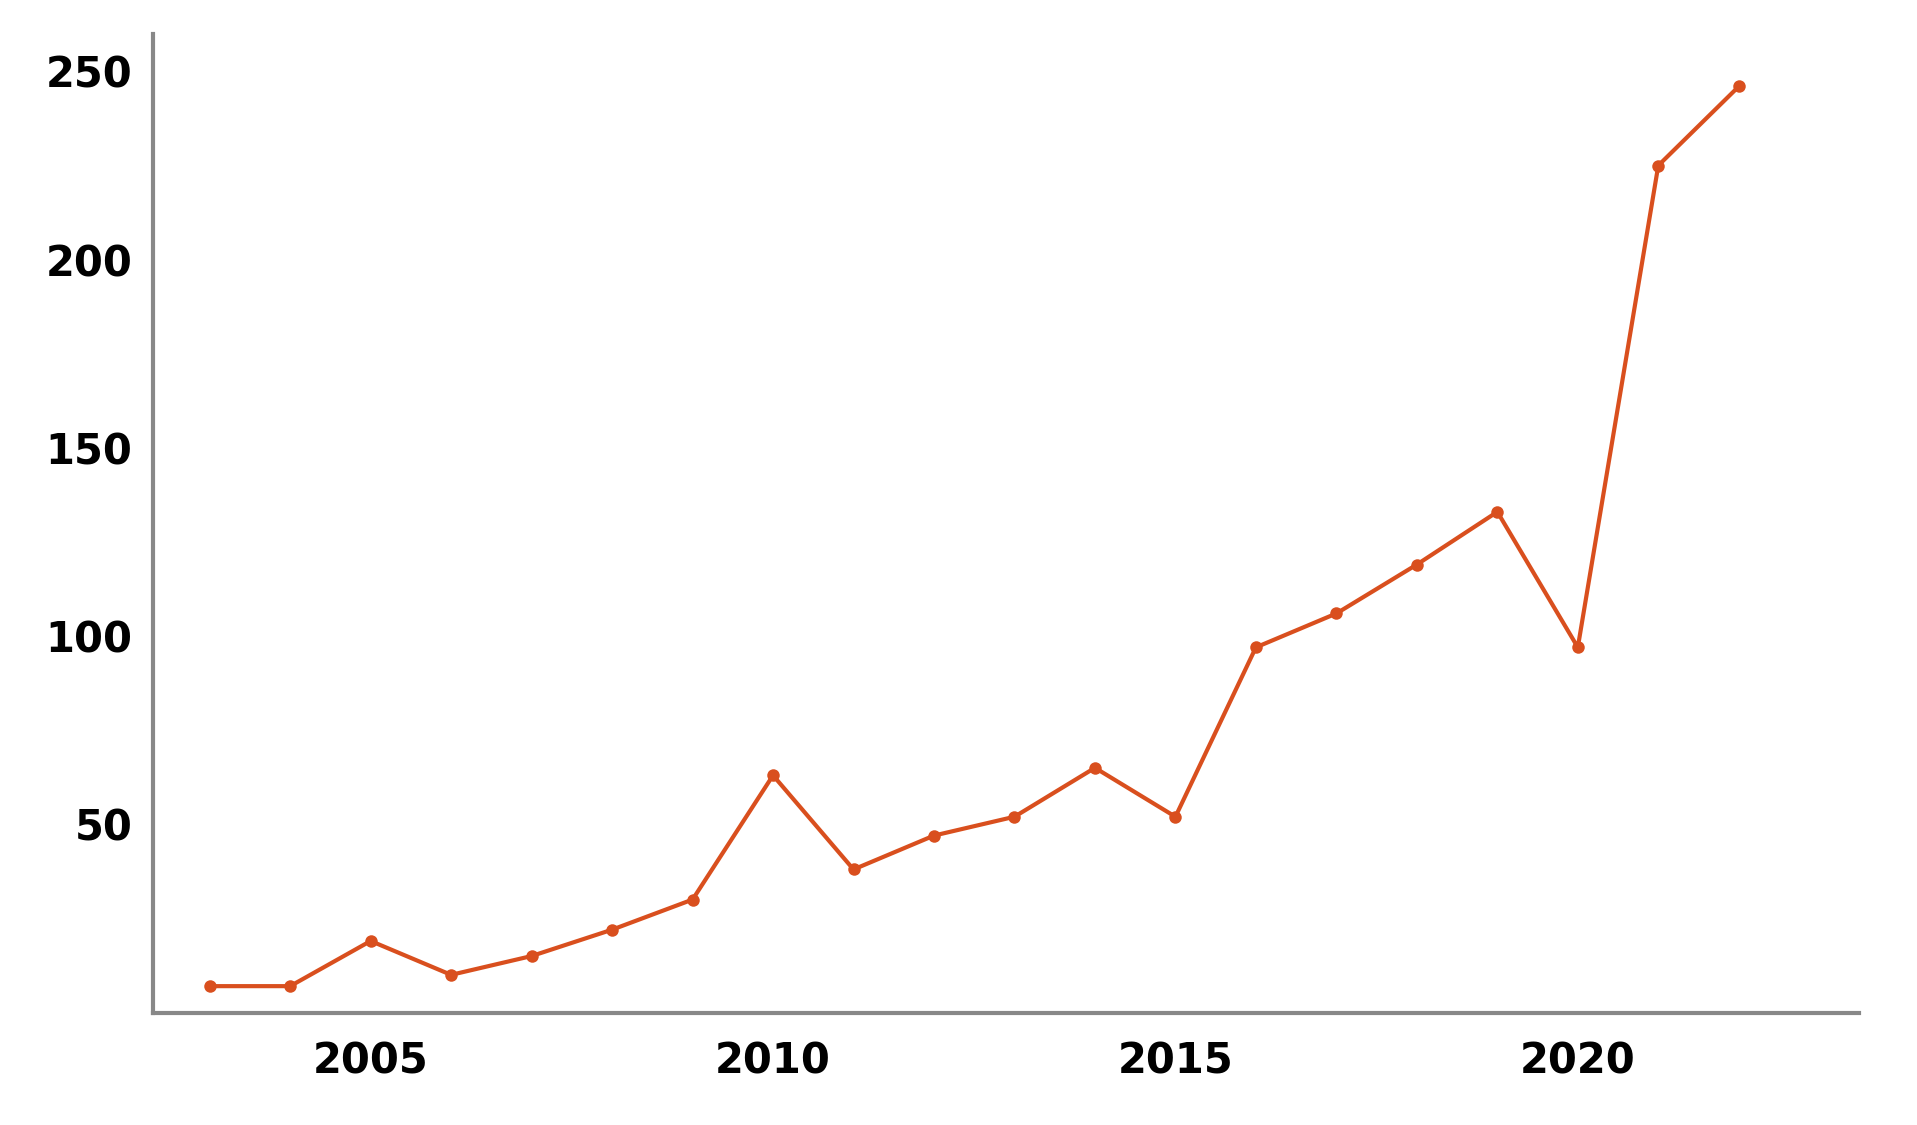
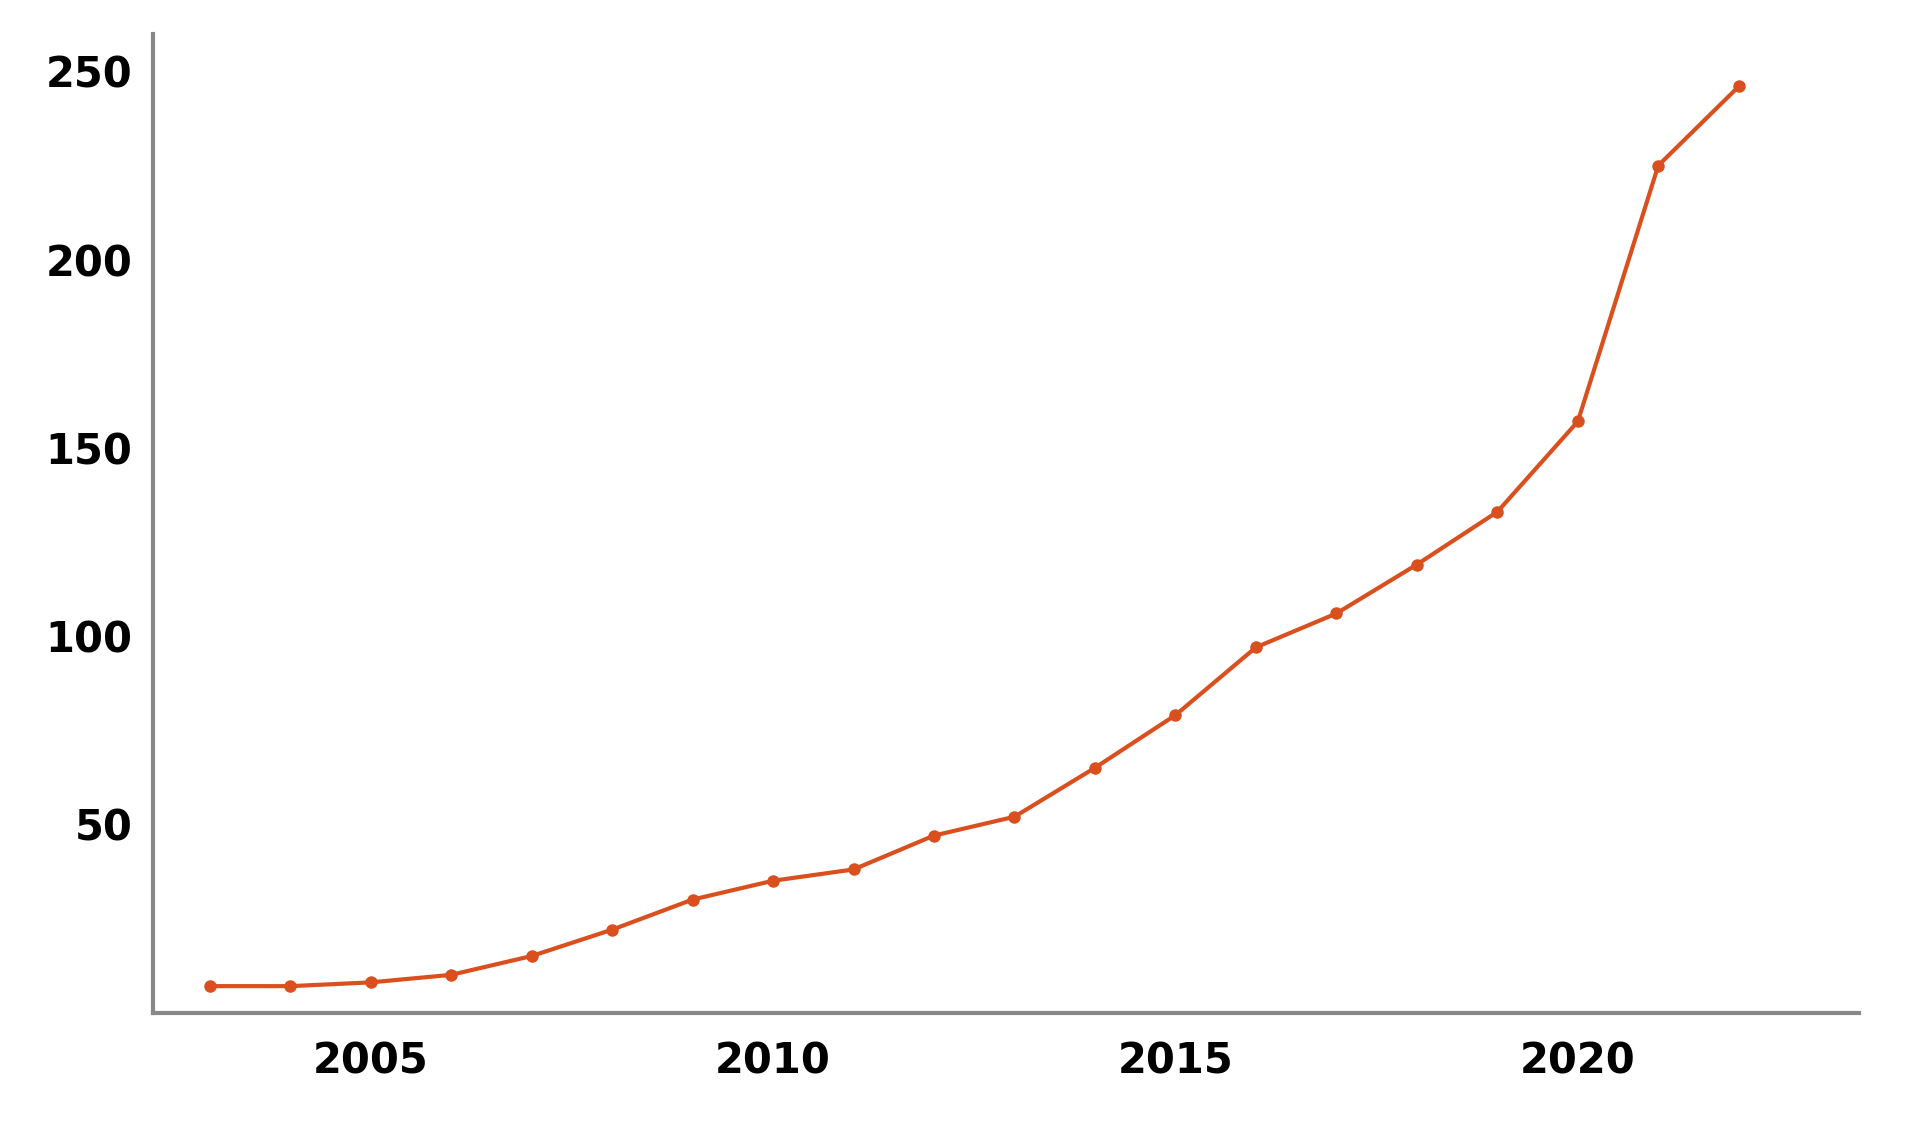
2005: 19 -> 8
2010: 63 -> 35
2015: 52 -> 79
2020: 97 -> 157
